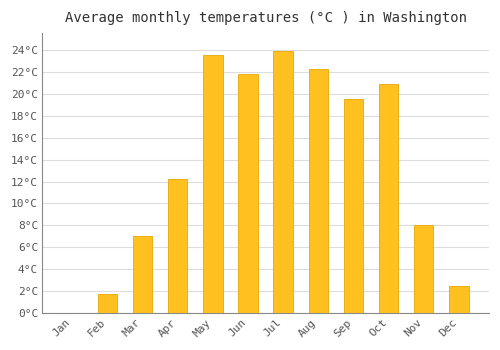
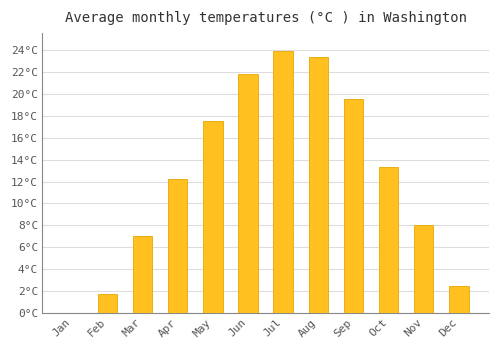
May: 23.5°C -> 17.5°C
Aug: 22.2°C -> 23.3°C
Oct: 20.9°C -> 13.3°C
